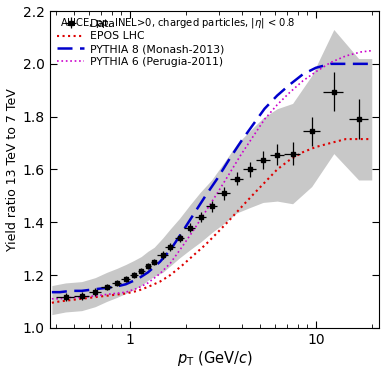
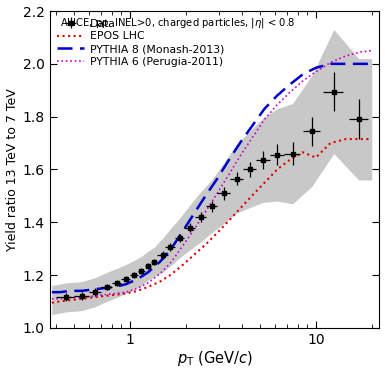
EPOS LHC/10: 1.685 -> 1.645
